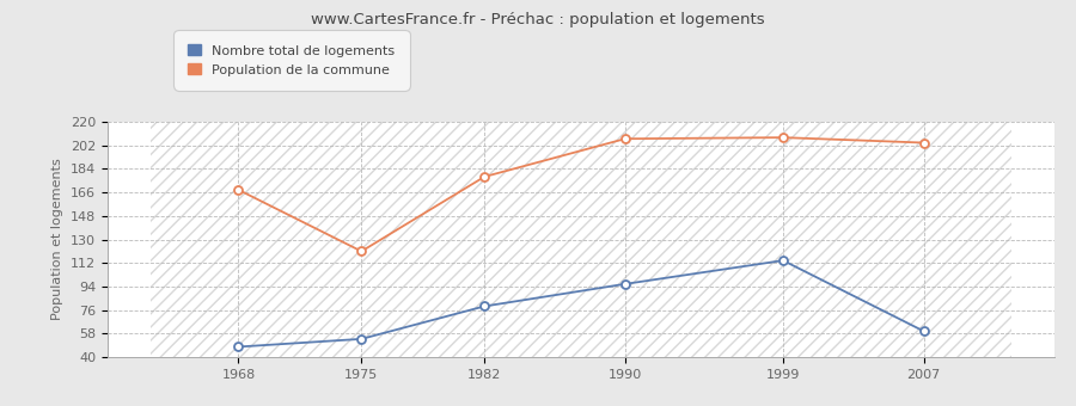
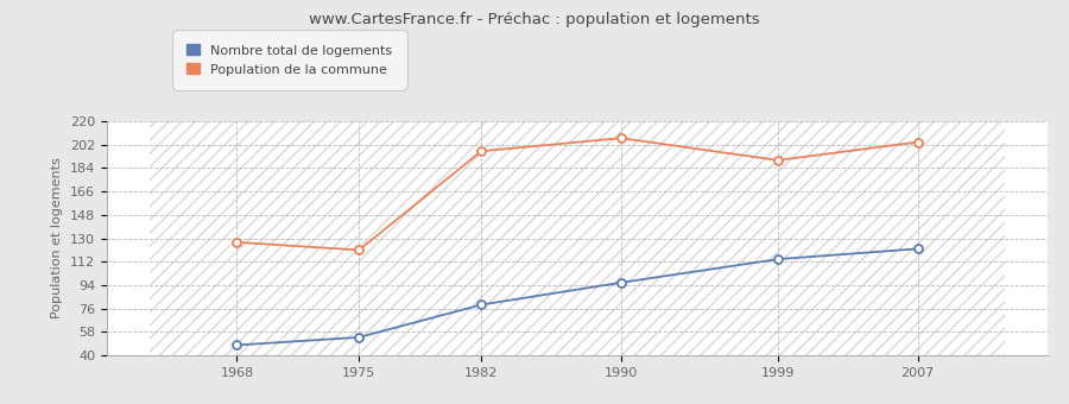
Population de la commune/1968: 168 -> 127
Population de la commune/1982: 178 -> 197
Population de la commune/1999: 208 -> 190
Nombre total de logements/2007: 60 -> 122
